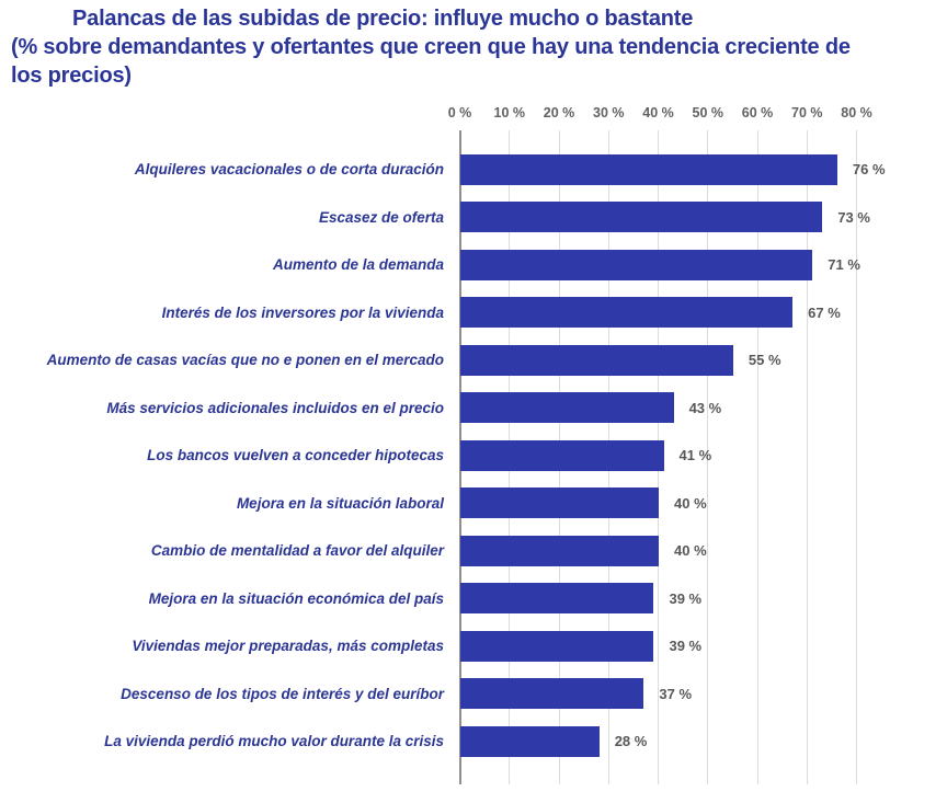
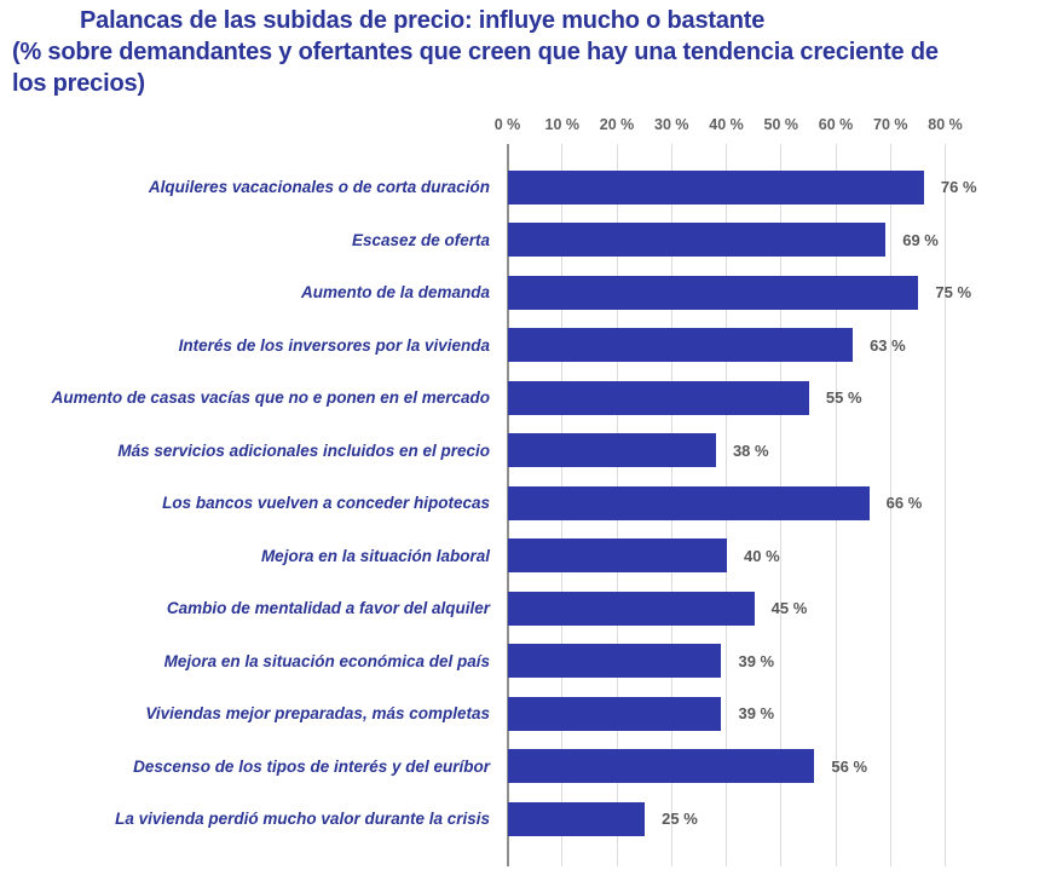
Escasez de oferta: 73 -> 69
Aumento de la demanda: 71 -> 75
Interés de los inversores por la vivienda: 67 -> 63
Más servicios adicionales incluidos en el precio: 43 -> 38
Los bancos vuelven a conceder hipotecas: 41 -> 66
Cambio de mentalidad a favor del alquiler: 40 -> 45
Descenso de los tipos de interés y del euríbor: 37 -> 56
La vivienda perdió mucho valor durante la crisis: 28 -> 25
